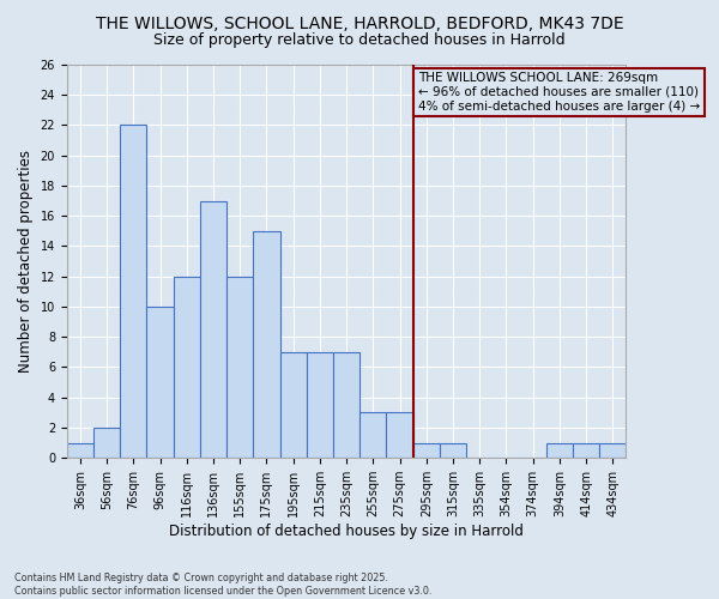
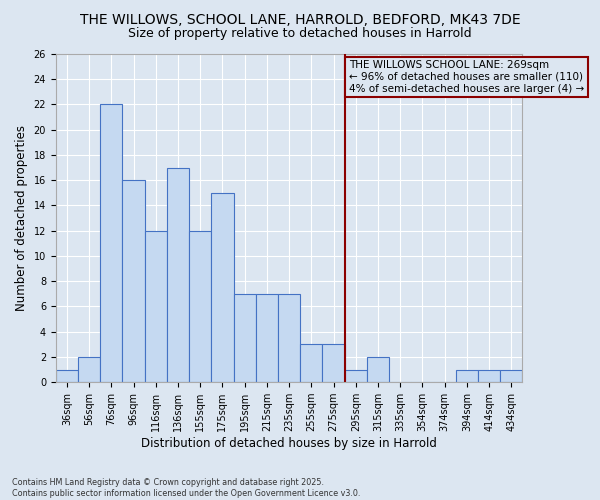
96sqm: 10 -> 16
315sqm: 1 -> 2
